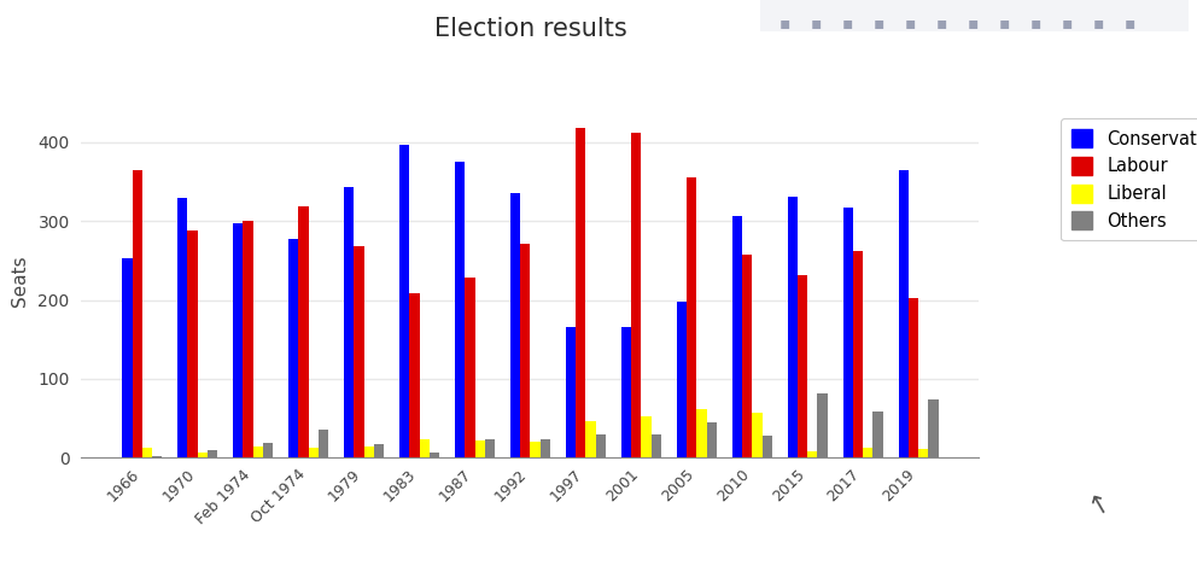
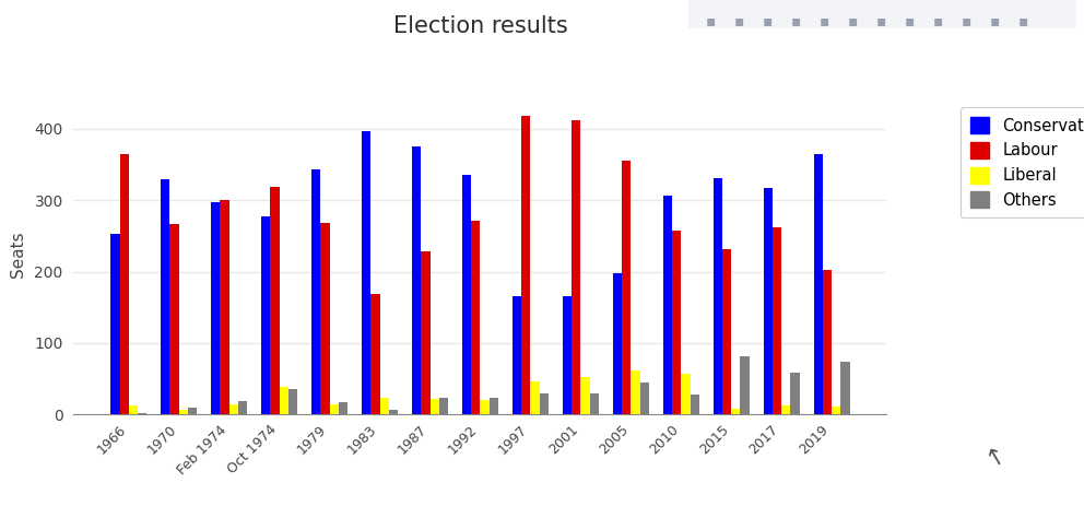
Labour/1970: 288 -> 266
Liberal/Oct 1974: 13 -> 38
Labour/1983: 209 -> 168
